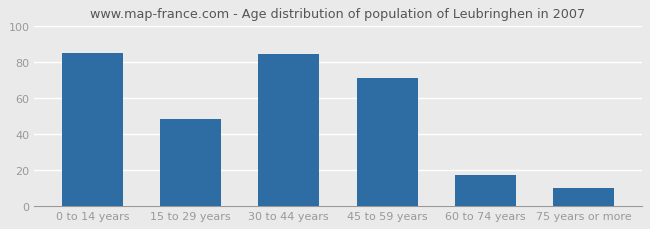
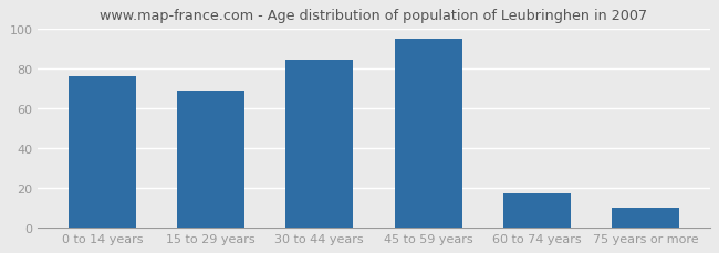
0 to 14 years: 85 -> 76
15 to 29 years: 48 -> 69
45 to 59 years: 71 -> 95
